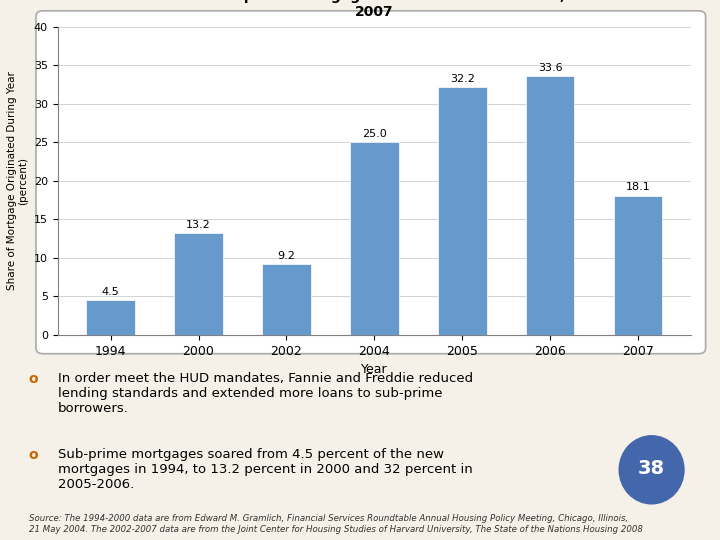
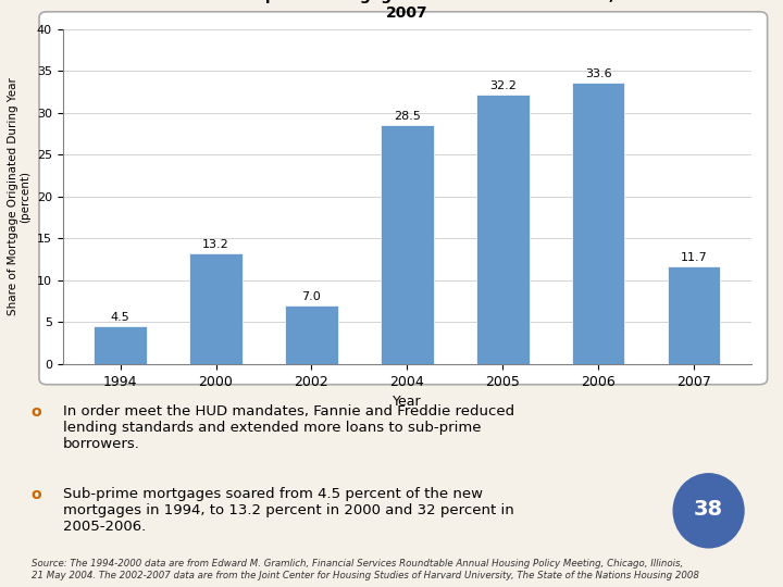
2002: 9.2 -> 7.0
2004: 25.0 -> 28.5
2007: 18.1 -> 11.7
